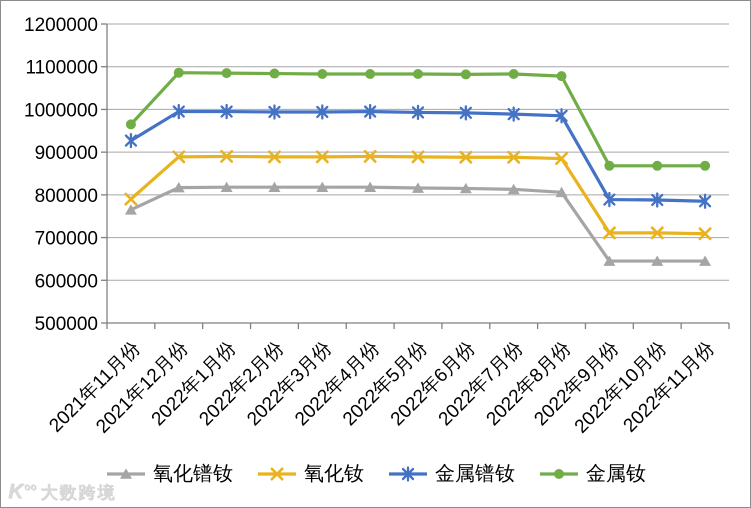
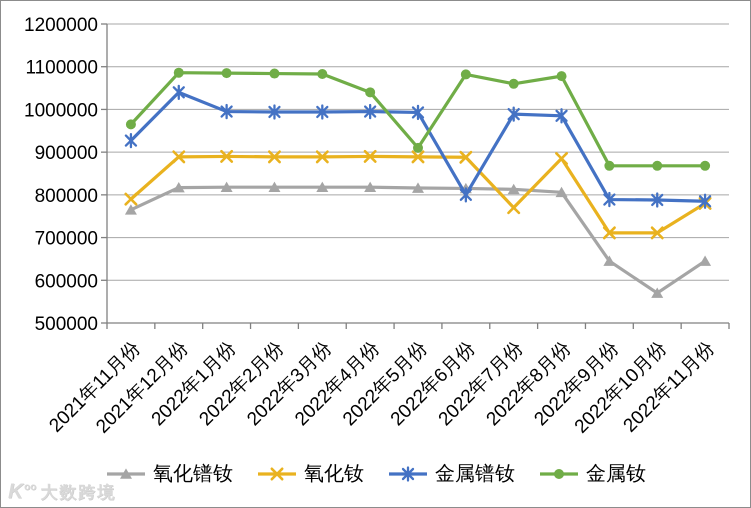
金属镨钕/2021年12月份: 1000000 -> 1040000
金属钕/2022年4月份: 1080000 -> 1040000
金属钕/2022年5月份: 1080000 -> 910000
金属镨钕/2022年6月份: 990000 -> 800000
氧化钕/2022年7月份: 890000 -> 770000
金属钕/2022年7月份: 1080000 -> 1060000
氧化镨钕/2022年10月份: 640000 -> 570000
氧化钕/2022年11月份: 710000 -> 780000
